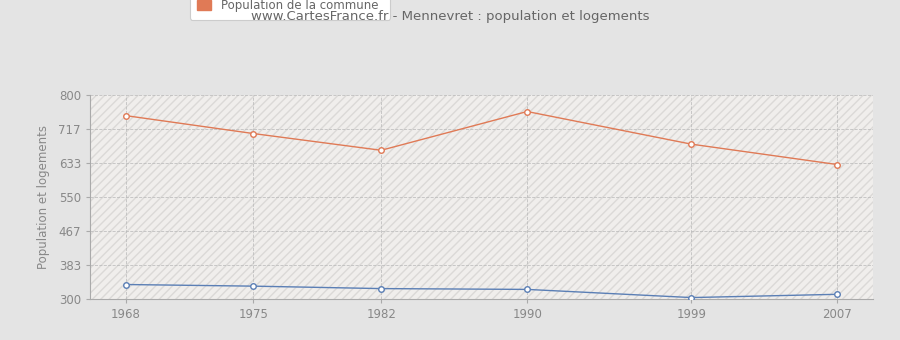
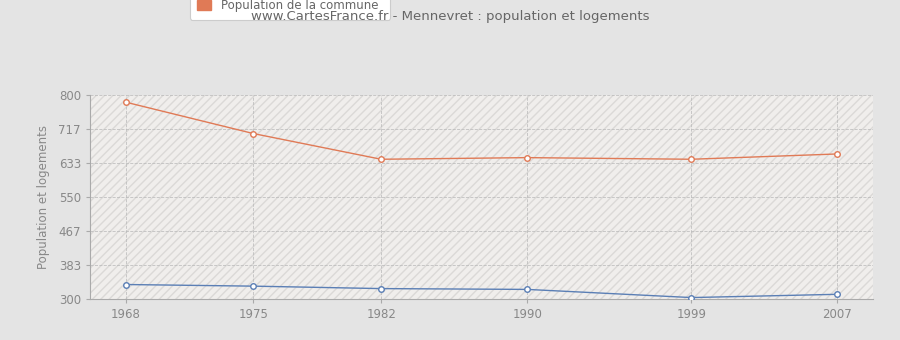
Population de la commune/1968: 750 -> 783
Population de la commune/1982: 665 -> 643
Population de la commune/1990: 760 -> 647
Population de la commune/1999: 680 -> 643
Population de la commune/2007: 630 -> 656
